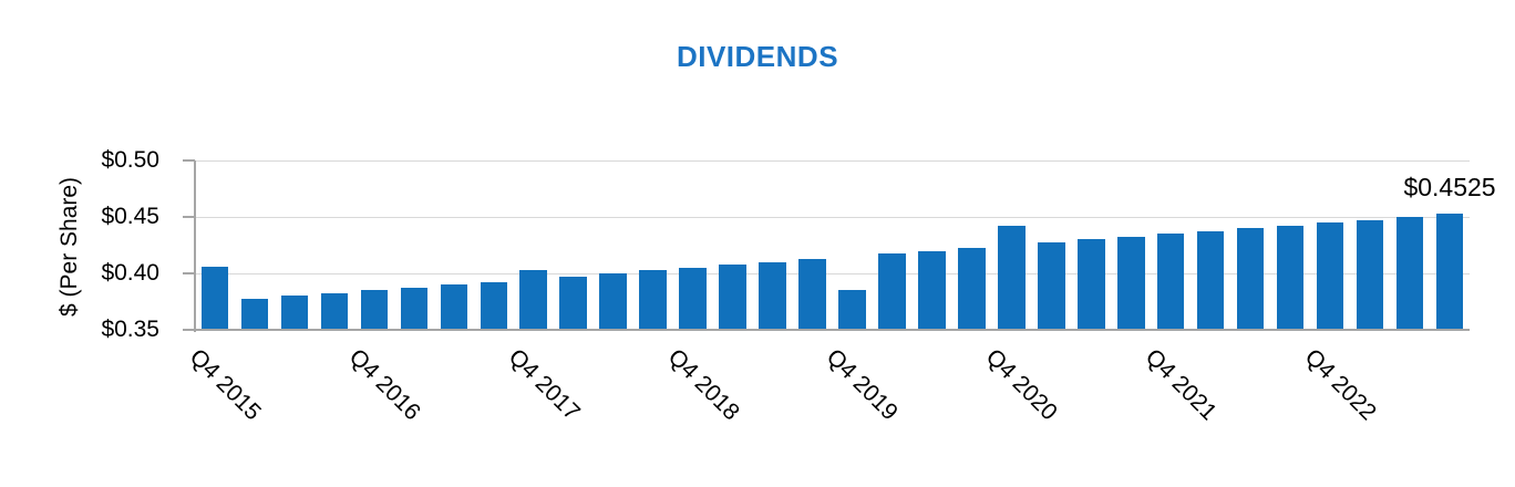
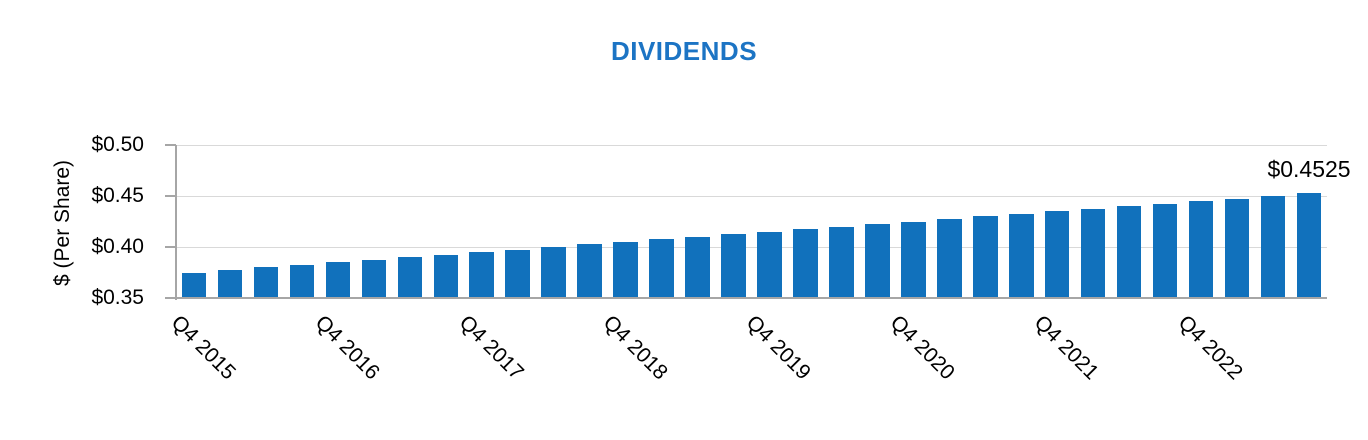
Q4 2015: $0.406 -> $0.375
Q4 2017: $0.403 -> $0.395
Q4 2019: $0.385 -> $0.415
Q4 2020: $0.442 -> $0.425
